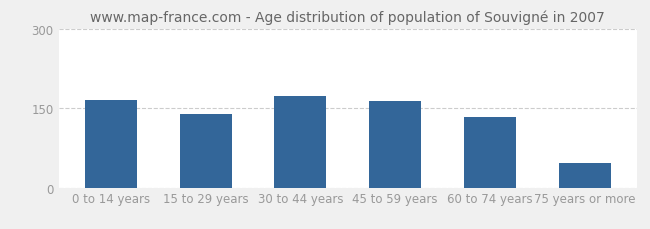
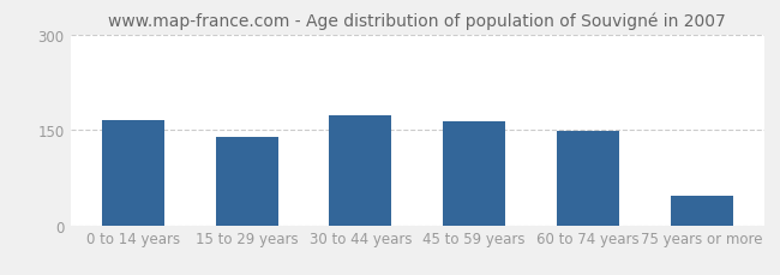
60 to 74 years: 133 -> 148
